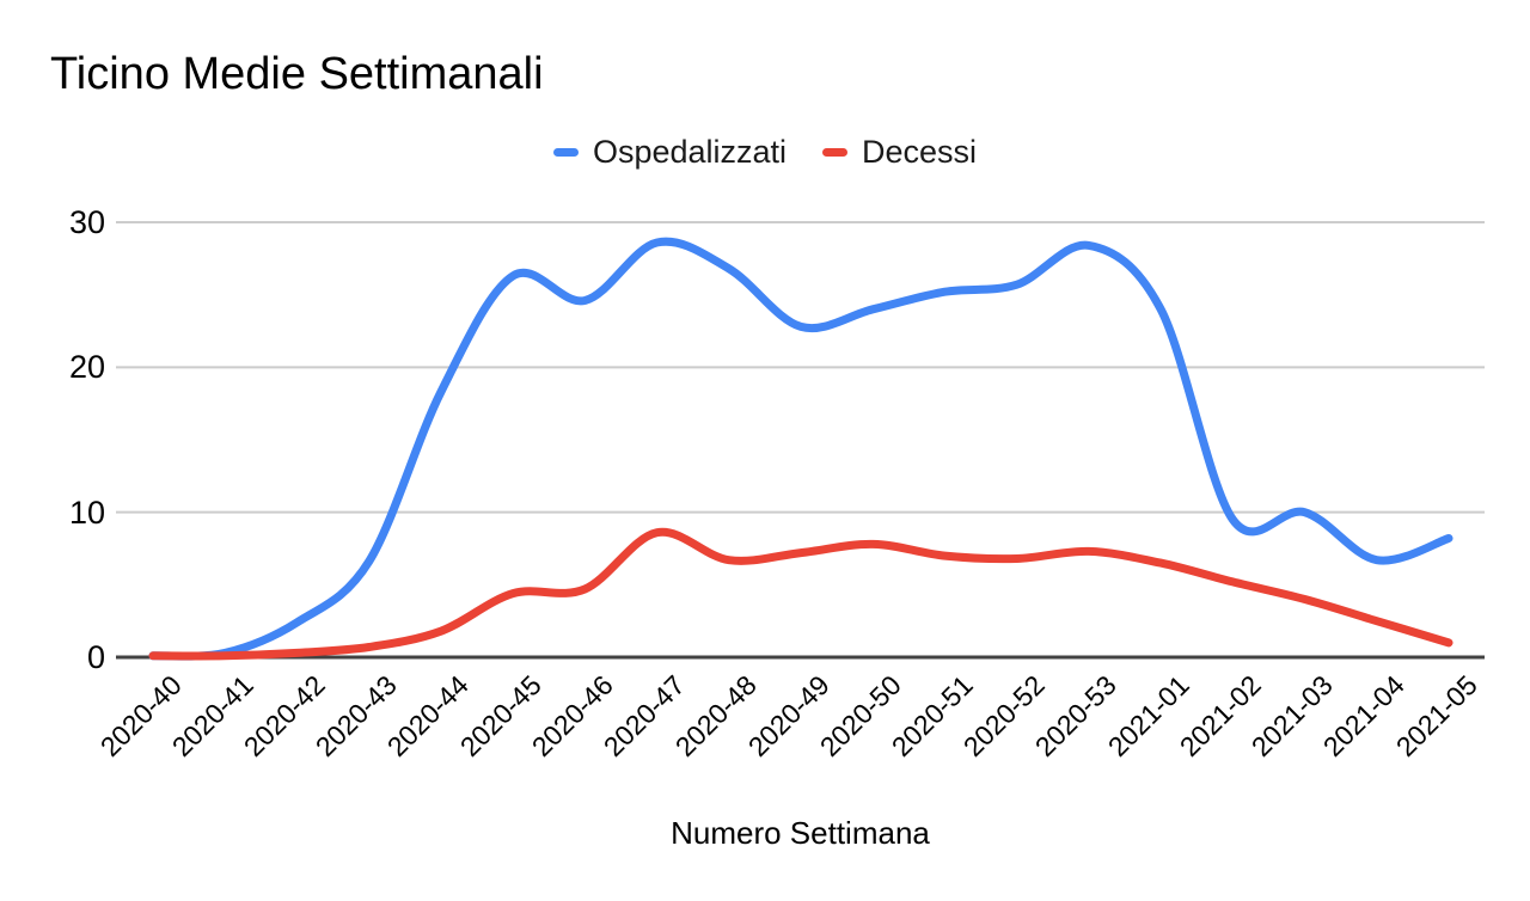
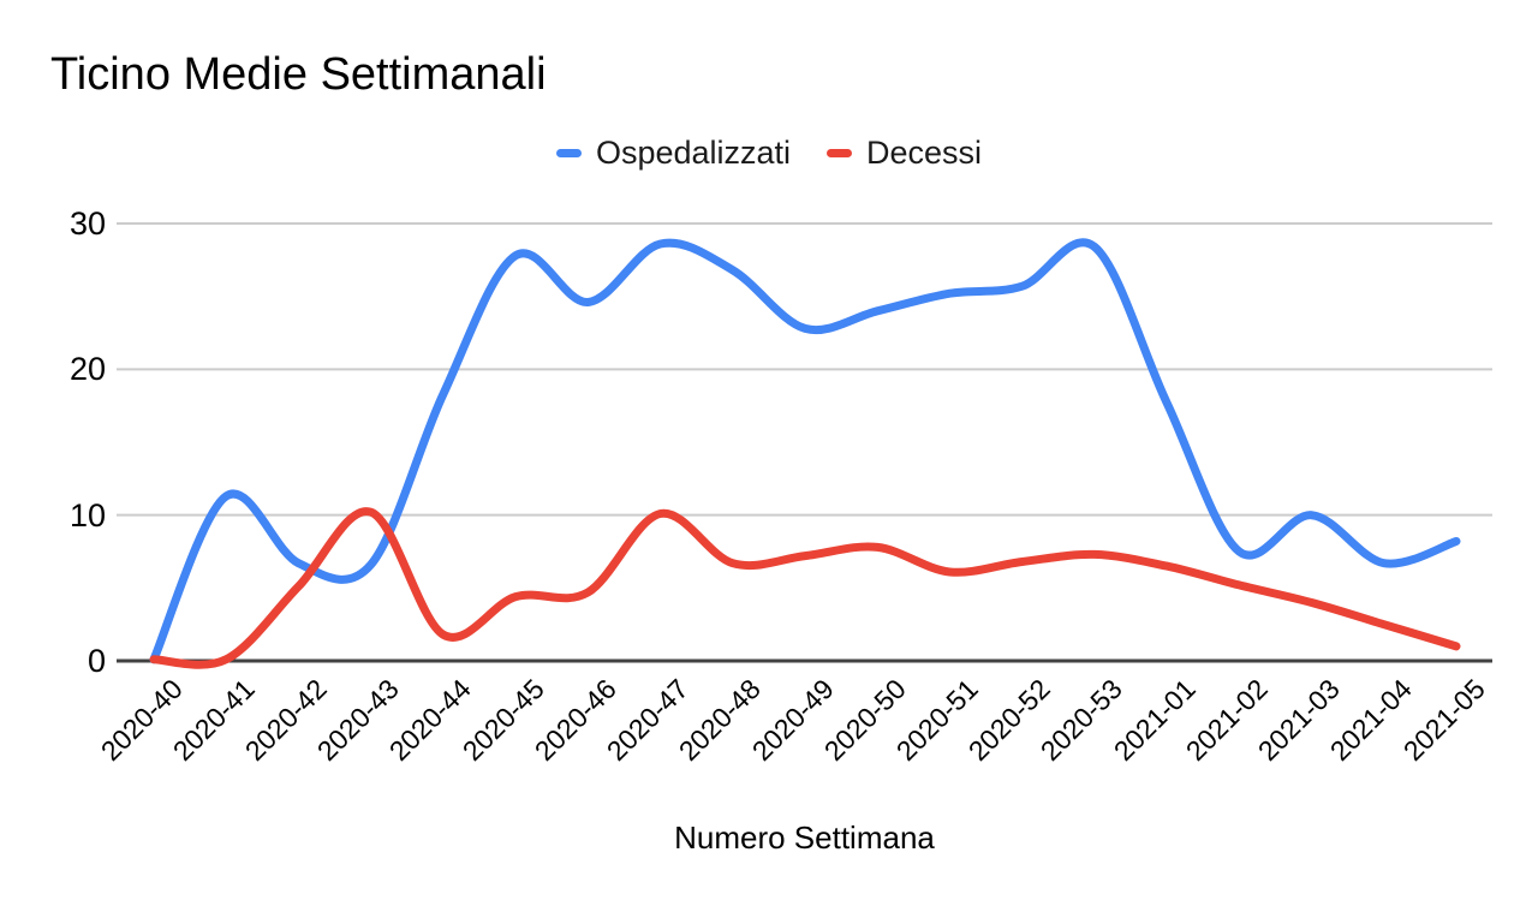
Ospedalizzati/2020-41: 0.3 -> 11.3
Ospedalizzati/2020-42: 2.4 -> 6.7
Decessi/2020-42: 0.3 -> 5.1
Decessi/2020-43: 0.7 -> 10.2
Ospedalizzati/2020-45: 26.3 -> 27.8
Decessi/2020-47: 8.6 -> 10.1
Decessi/2020-51: 7.0 -> 6.1
Ospedalizzati/2021-01: 24.0 -> 17.7
Ospedalizzati/2021-02: 9.5 -> 7.5
